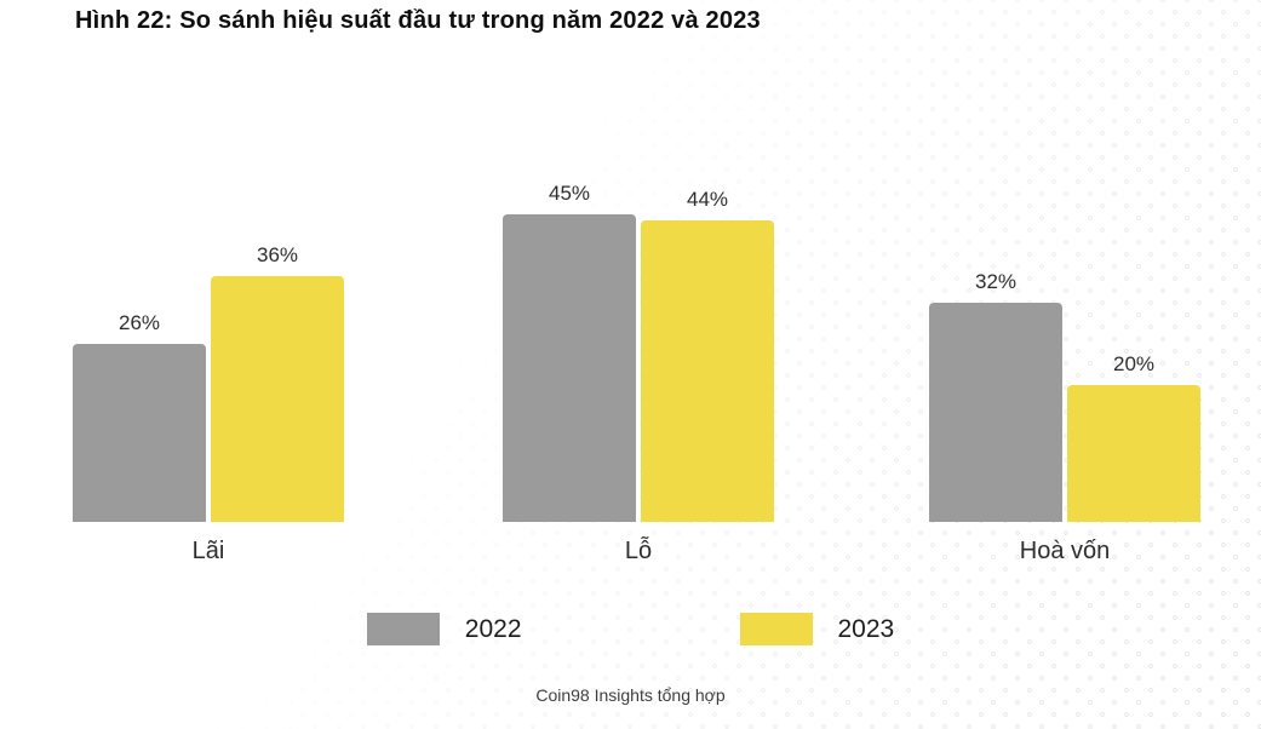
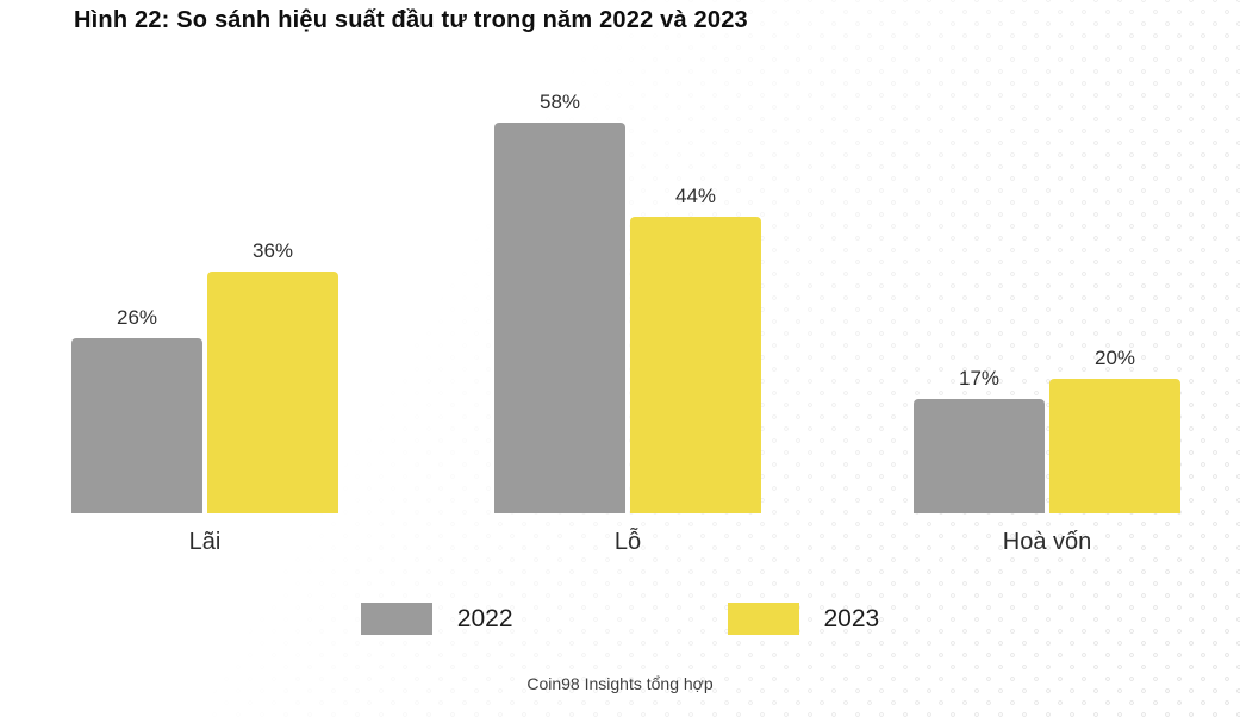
2022/Lỗ: 45% -> 58%
2022/Hoà vốn: 32% -> 17%
